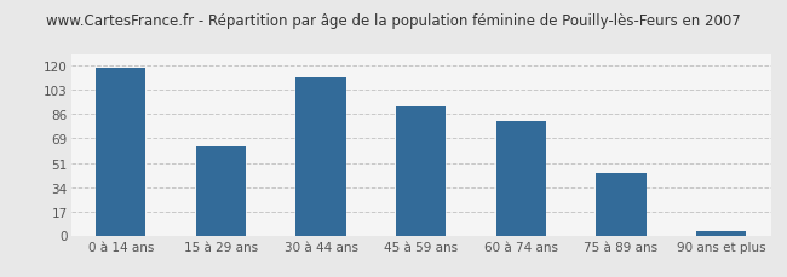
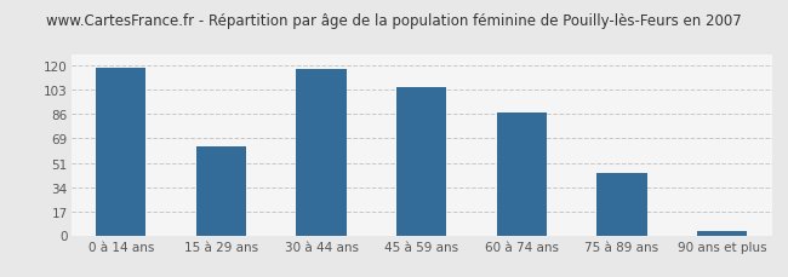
30 à 44 ans: 112 -> 118
45 à 59 ans: 91 -> 105
60 à 74 ans: 81 -> 87
